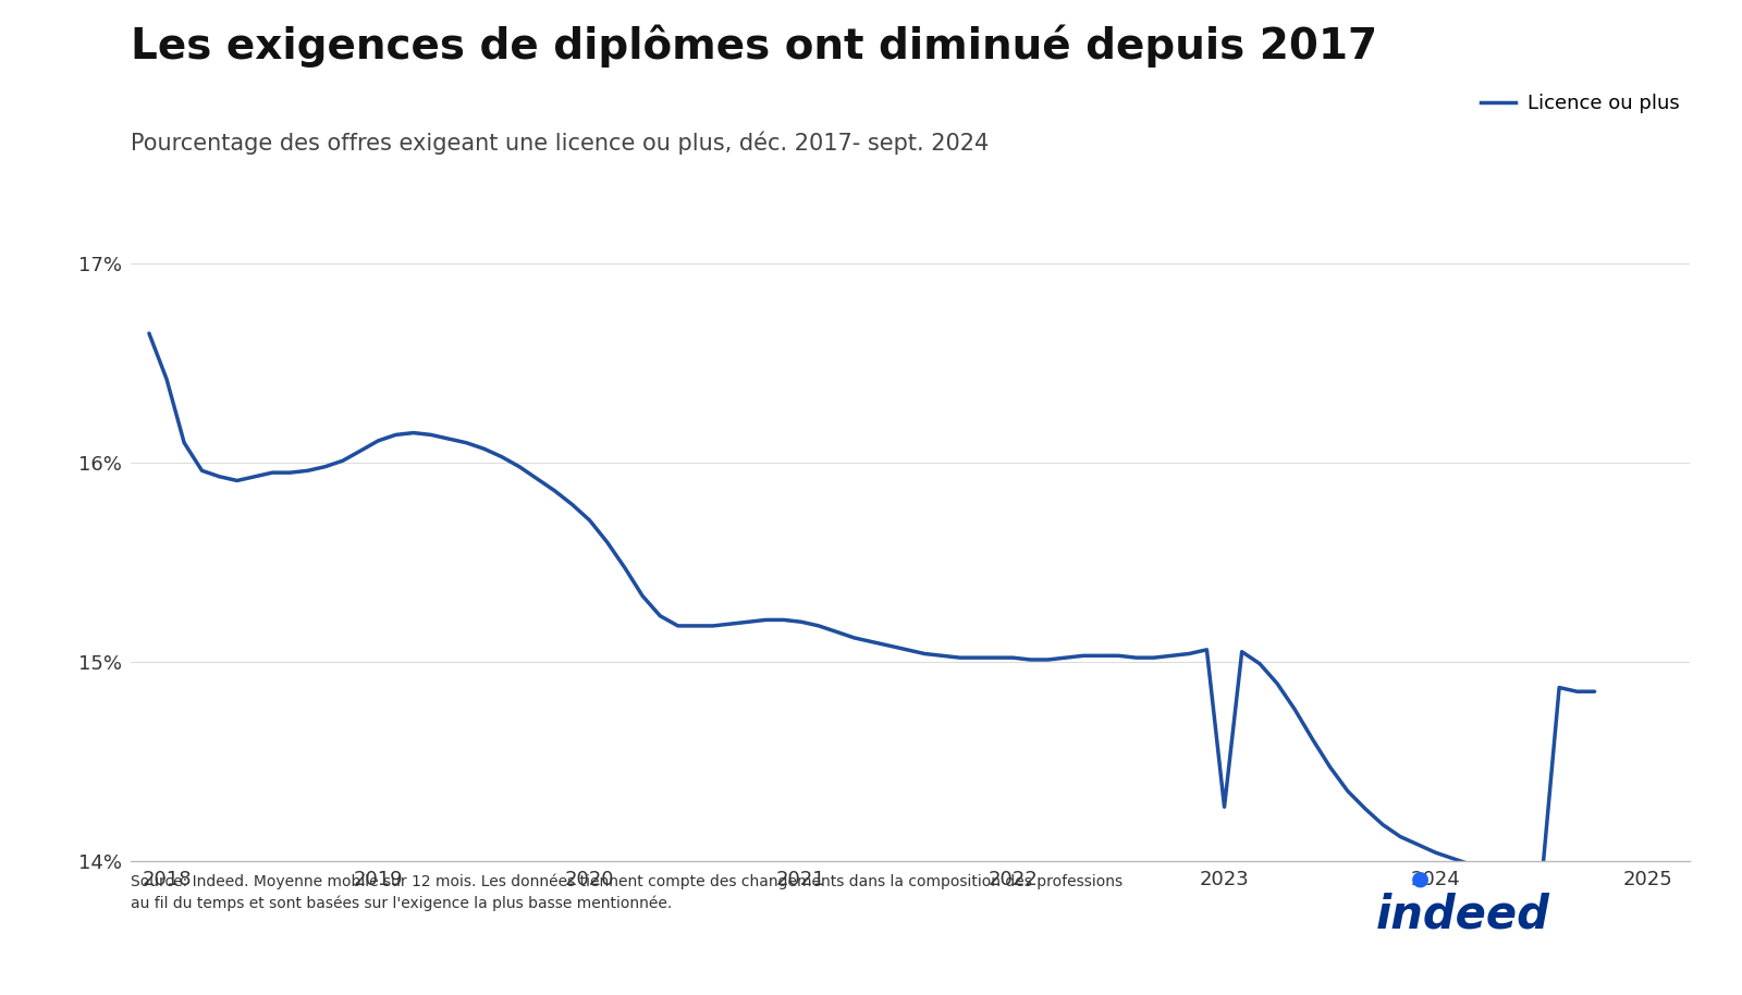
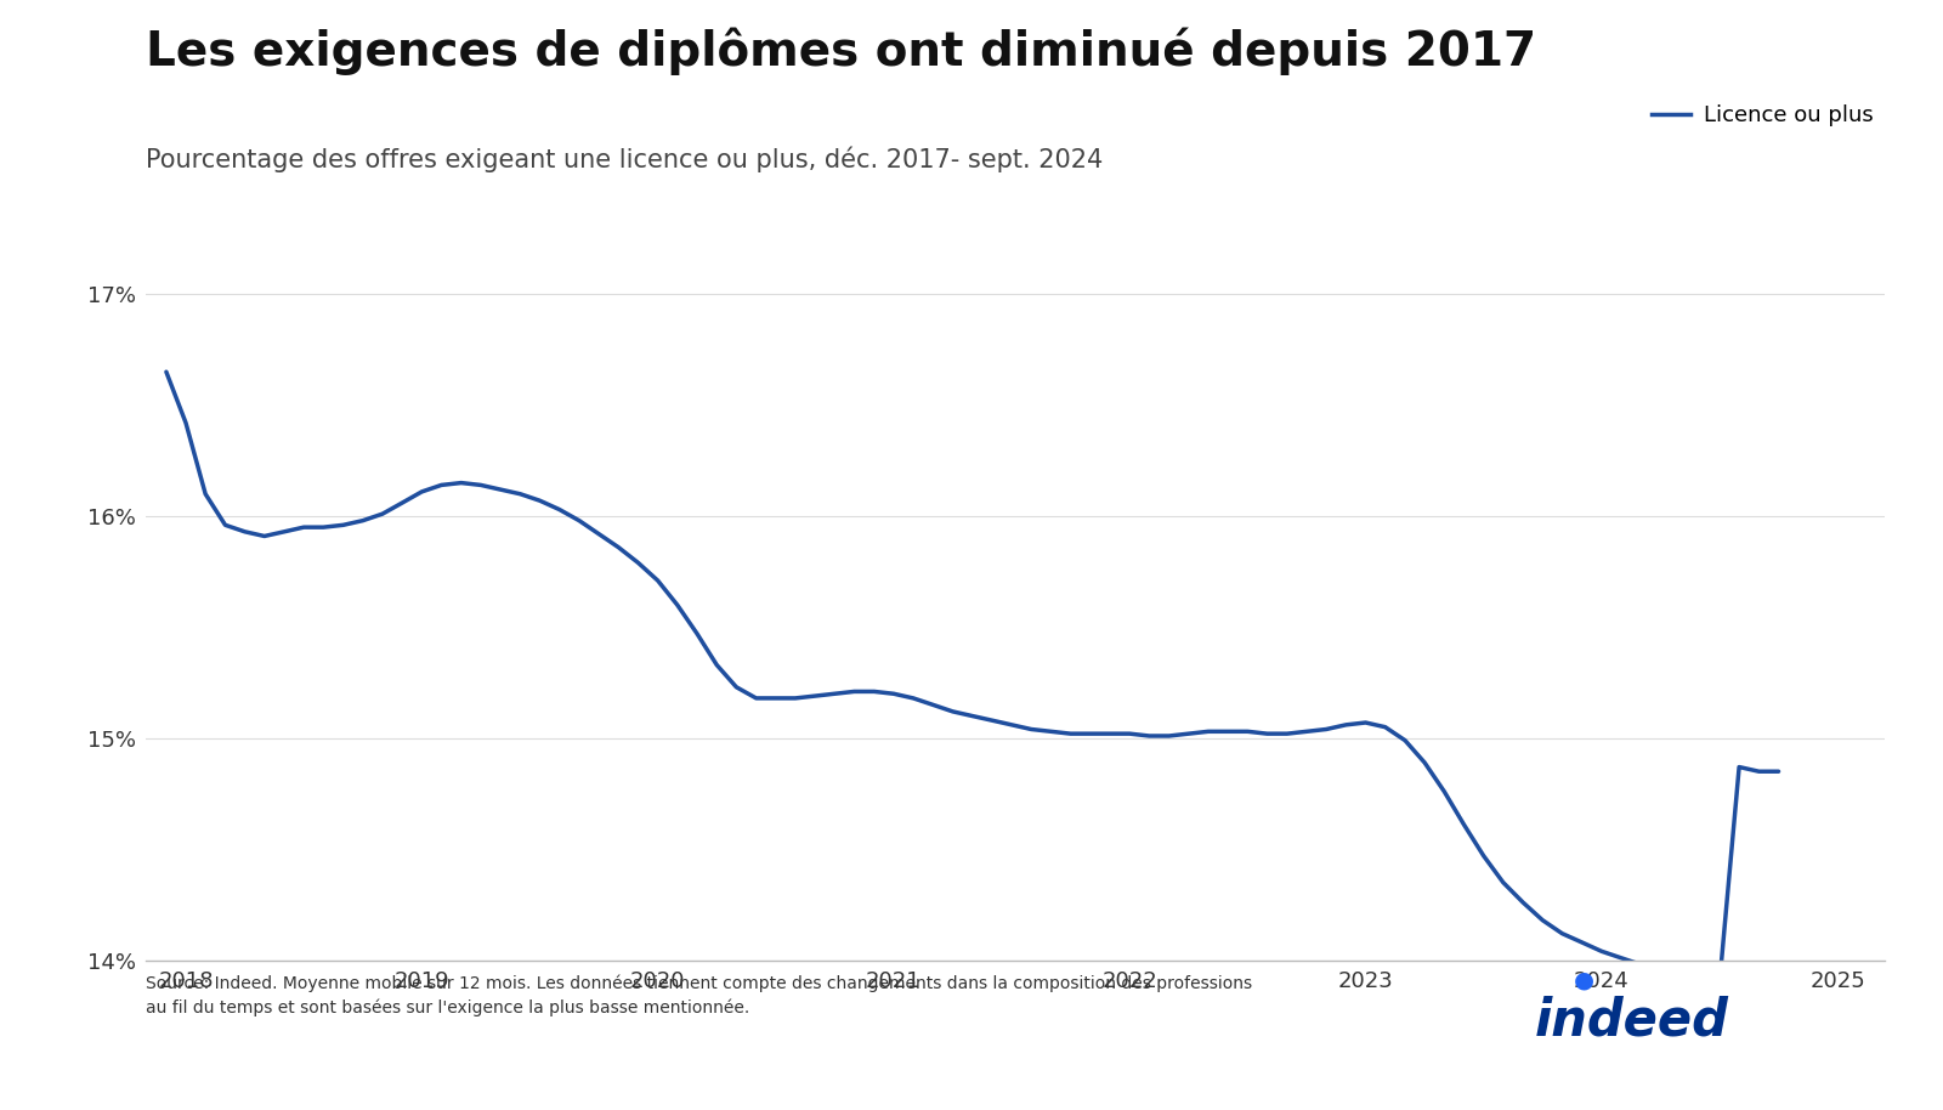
2023: 14.27% -> 15.07%
